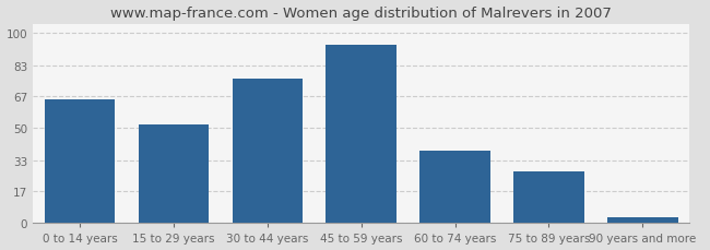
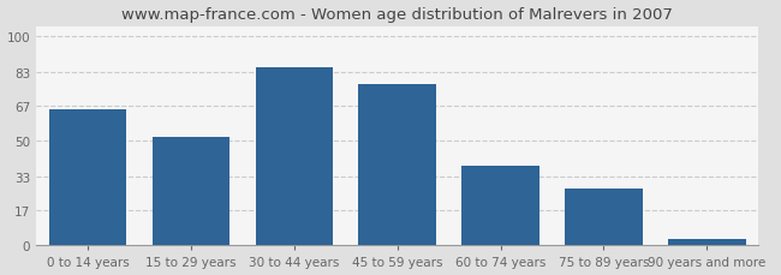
30 to 44 years: 76 -> 85
45 to 59 years: 94 -> 77
